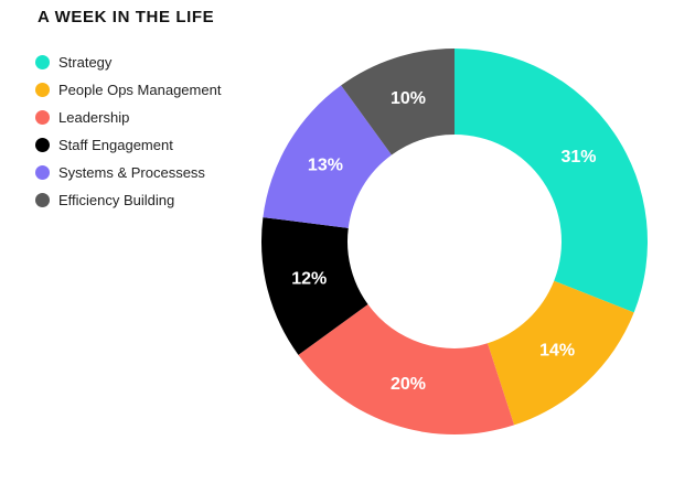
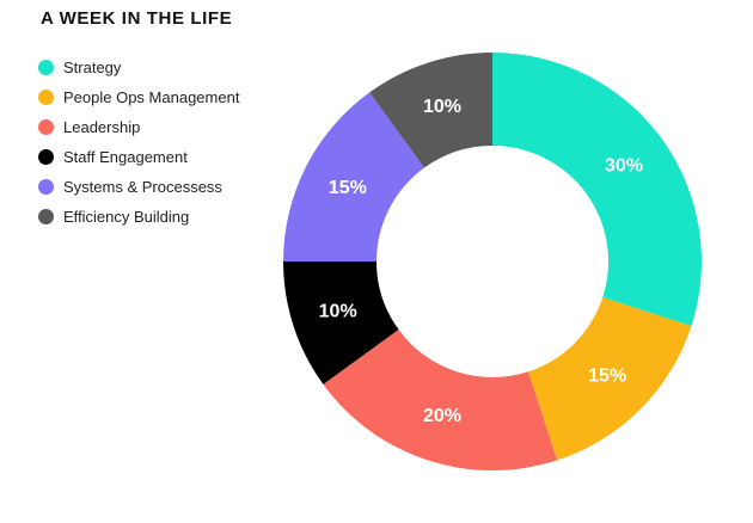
Strategy: 31% -> 30%
People Ops Management: 14% -> 15%
Staff Engagement: 12% -> 10%
Systems & Processess: 13% -> 15%
